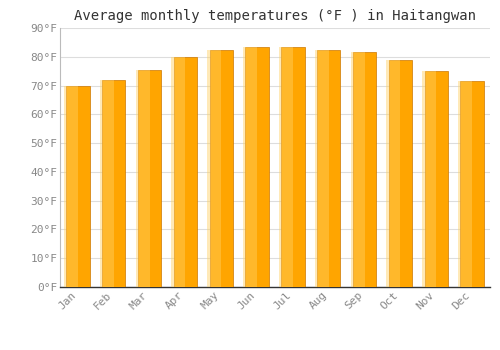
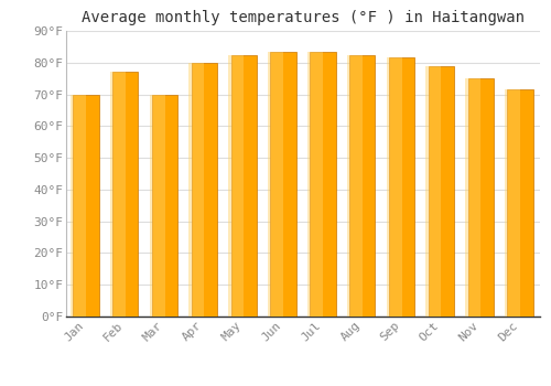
Feb: 72.0°F -> 77.0°F
Mar: 75.5°F -> 70.0°F
